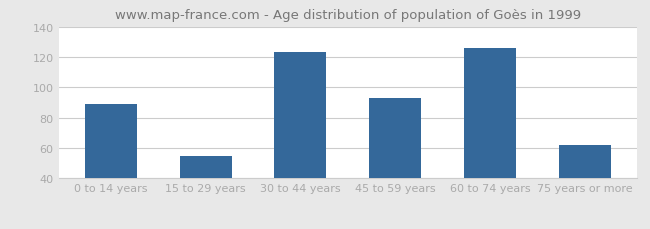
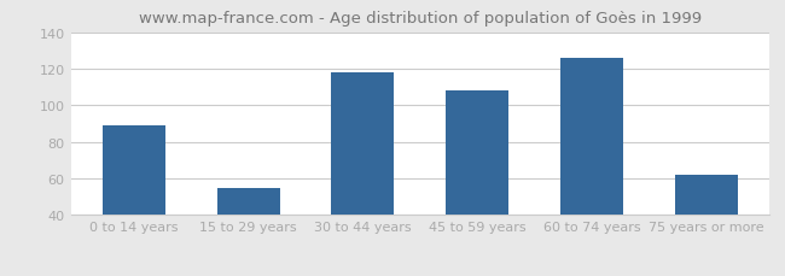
30 to 44 years: 123 -> 118
45 to 59 years: 93 -> 108
